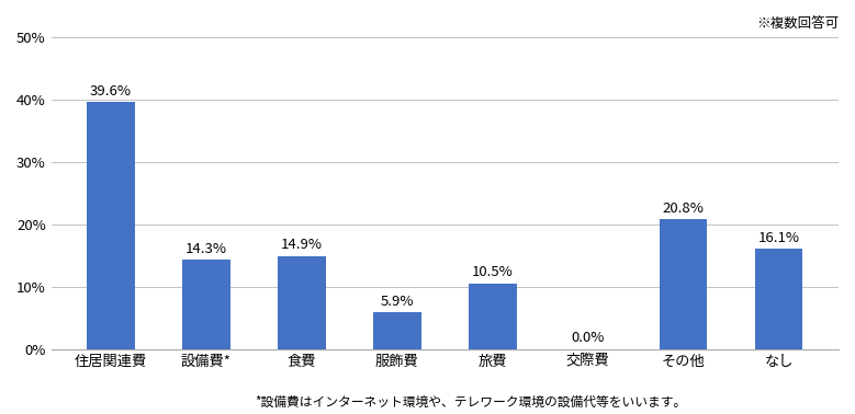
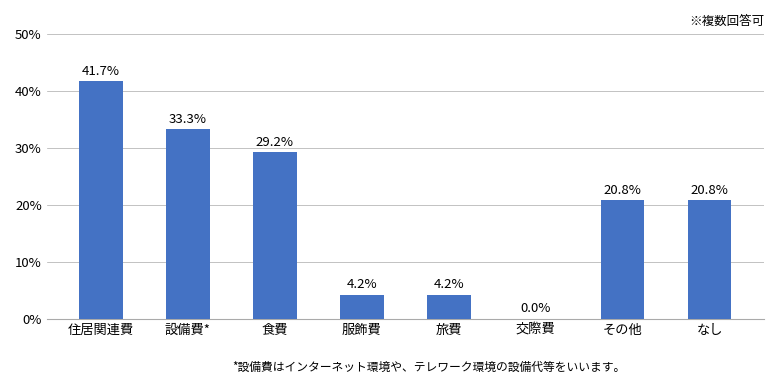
住居関連費: 39.6% -> 41.7%
設備費*: 14.3% -> 33.3%
食費: 14.9% -> 29.2%
服飾費: 5.9% -> 4.2%
旅費: 10.5% -> 4.2%
なし: 16.1% -> 20.8%
